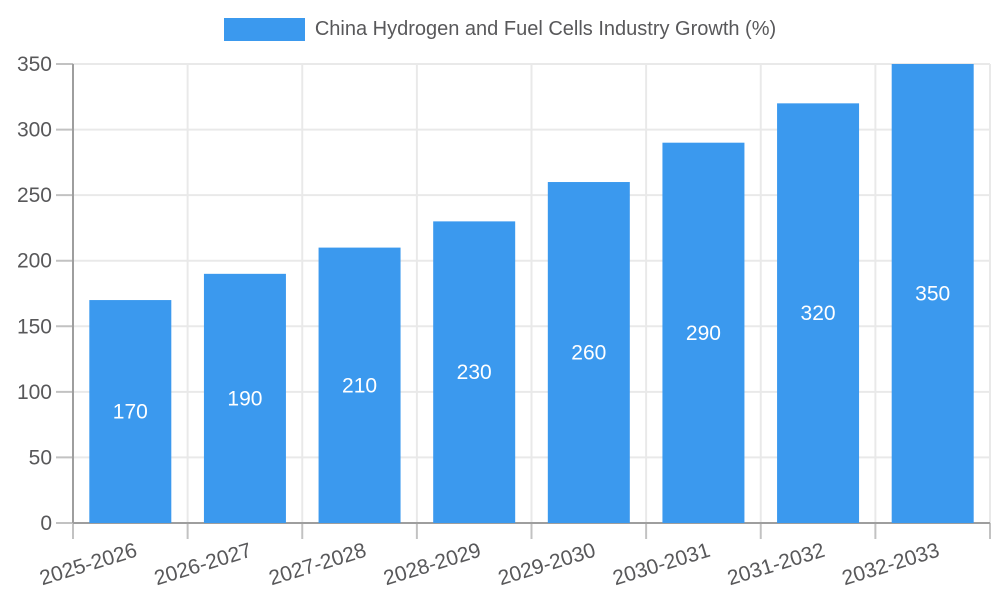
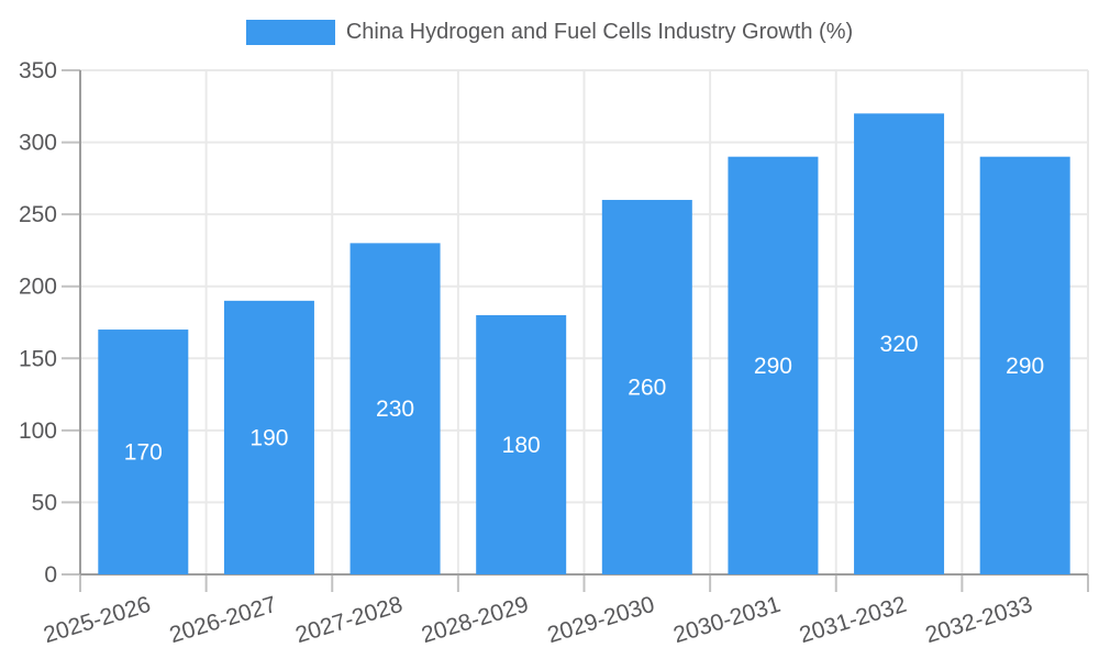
2027-2028: 210 -> 230
2028-2029: 230 -> 180
2032-2033: 350 -> 290
